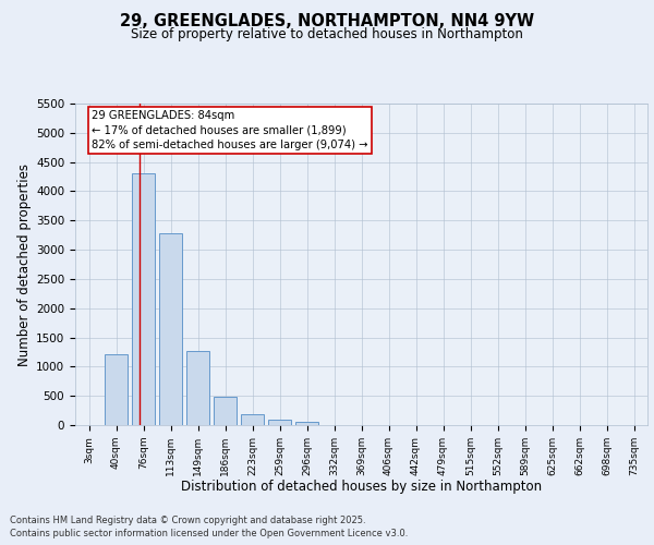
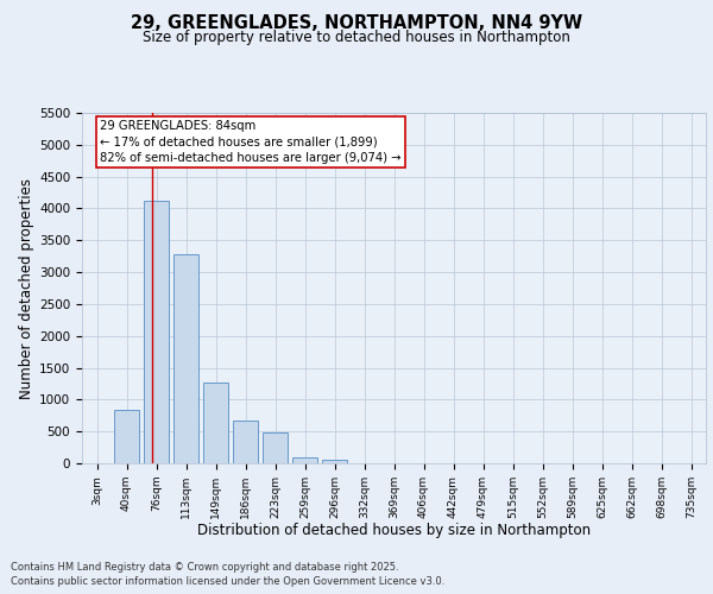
40sqm: 1210 -> 840
76sqm: 4310 -> 4120
186sqm: 490 -> 680
223sqm: 180 -> 480
